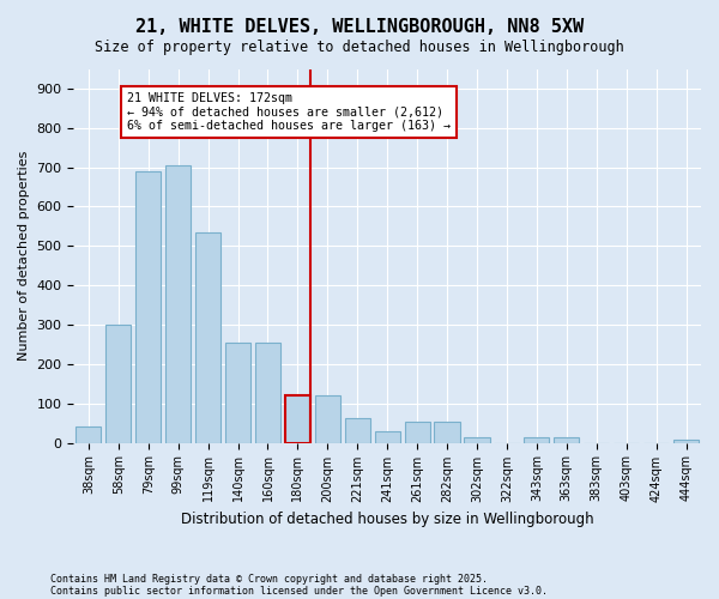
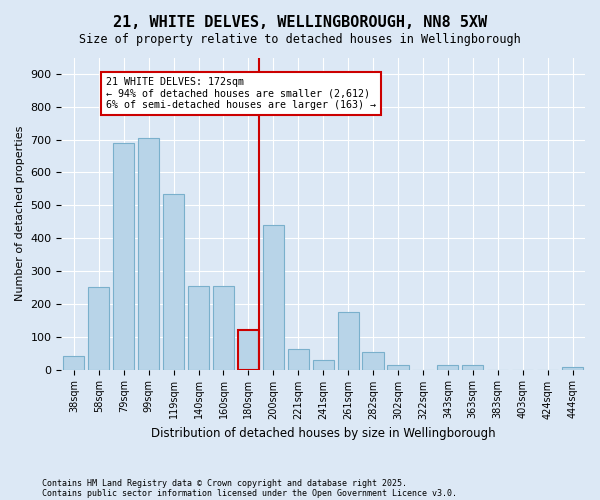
58sqm: 300 -> 250
200sqm: 120 -> 440
261sqm: 55 -> 175
